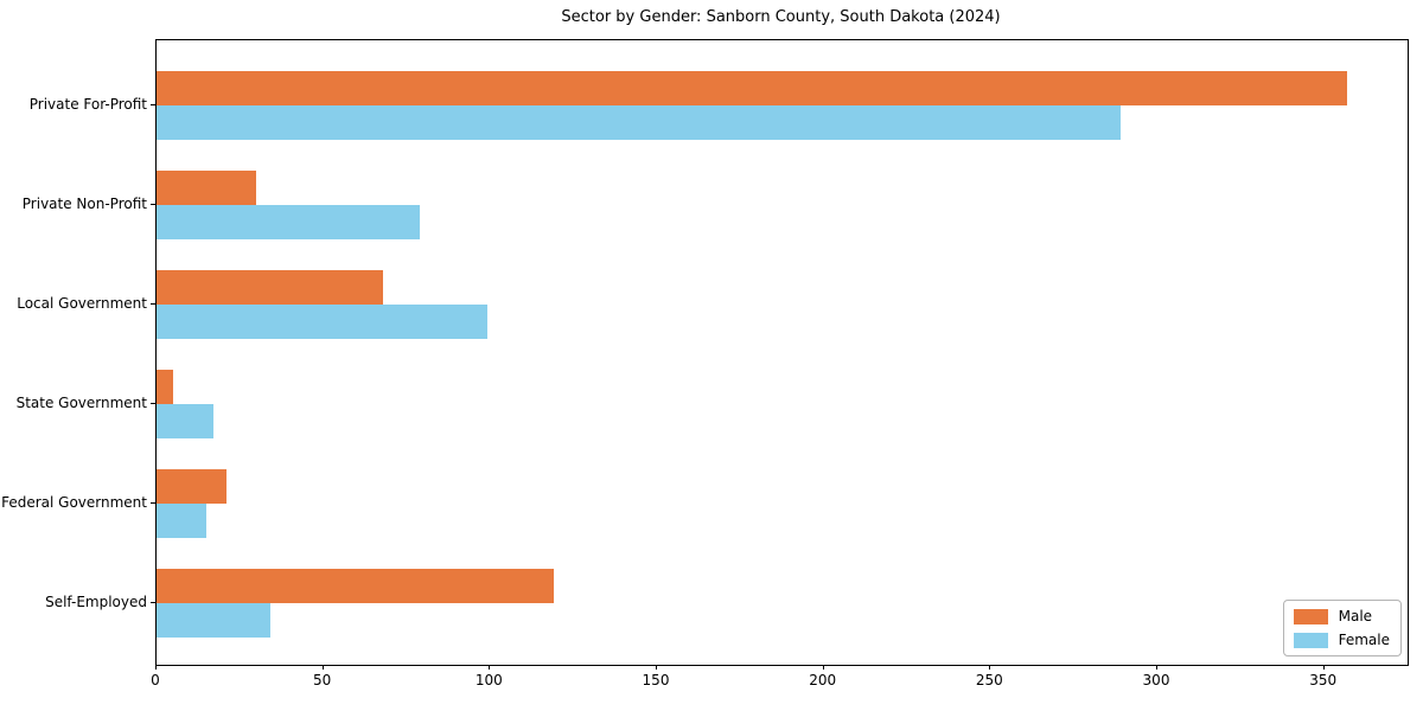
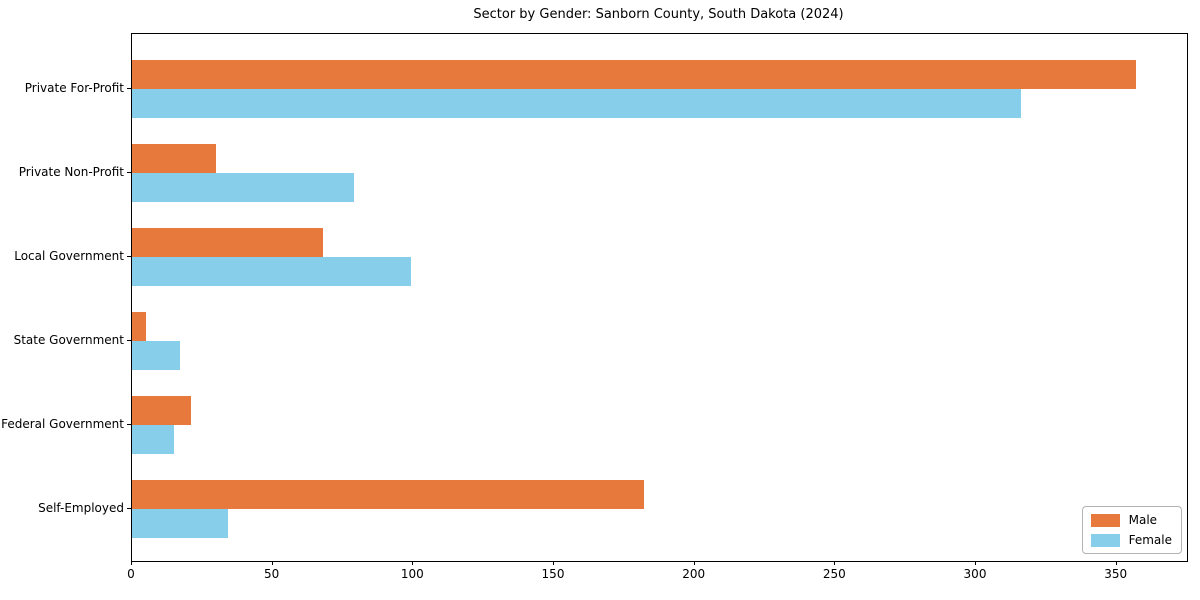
Female/Private For-Profit: 289 -> 316
Male/Self-Employed: 119 -> 182
